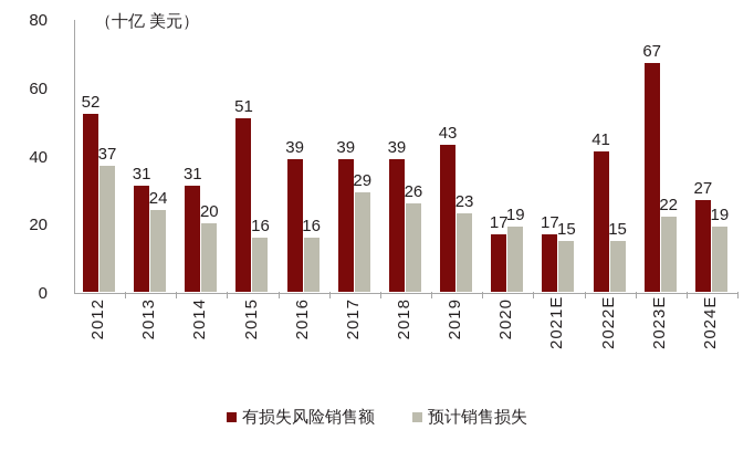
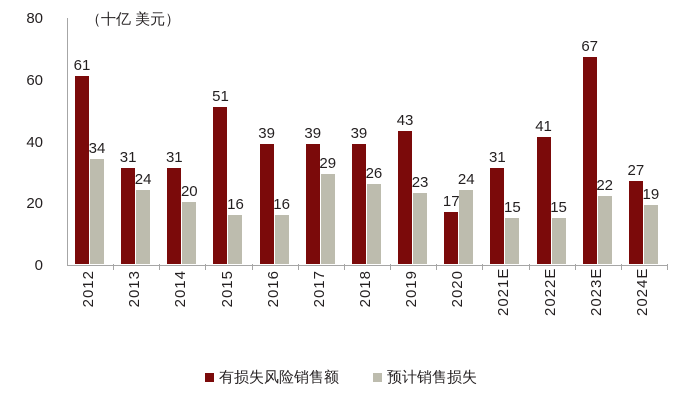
有损失风险销售额/2012: 52 -> 61
预计销售损失/2012: 37 -> 34
预计销售损失/2020: 19 -> 24
有损失风险销售额/2021E: 17 -> 31
